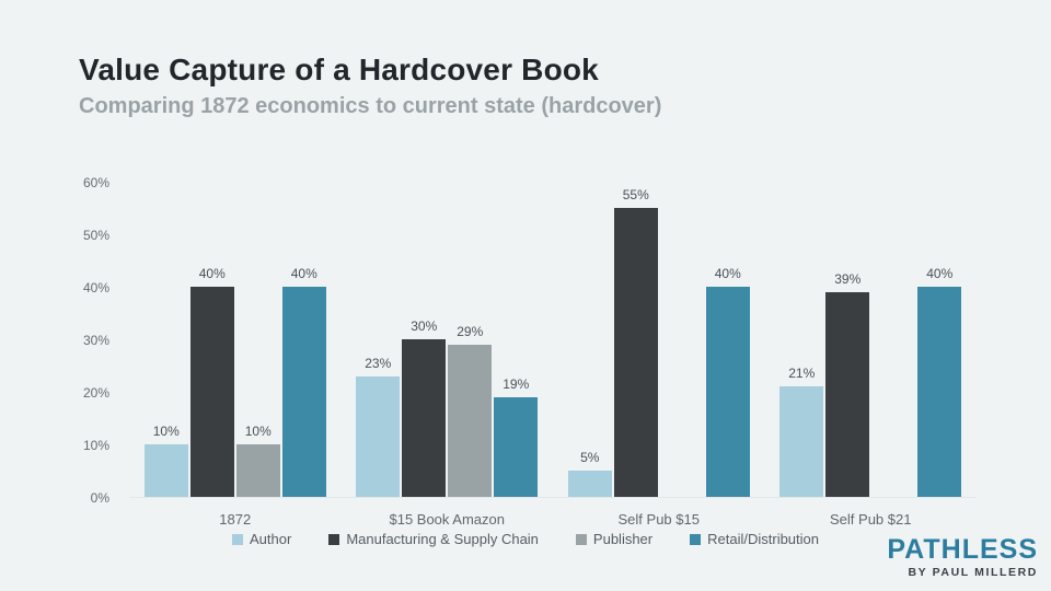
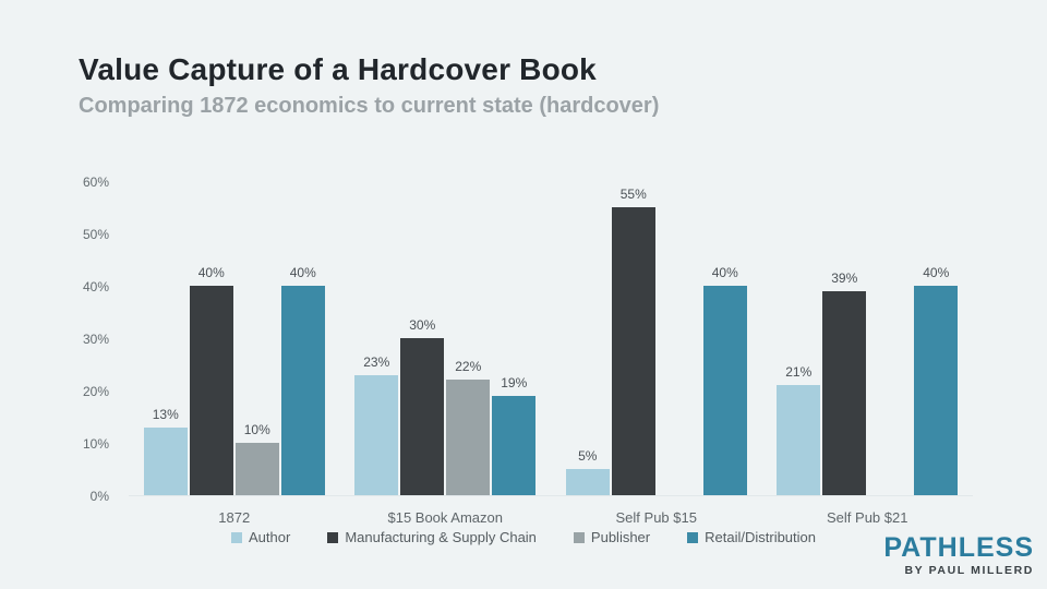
Author/1872: 10% -> 13%
Publisher/$15 Book Amazon: 29% -> 22%
